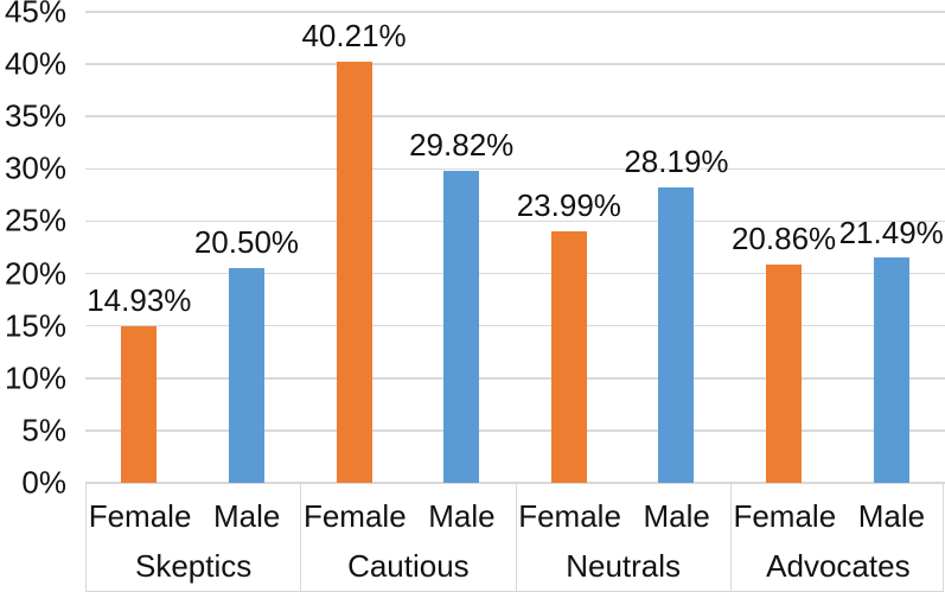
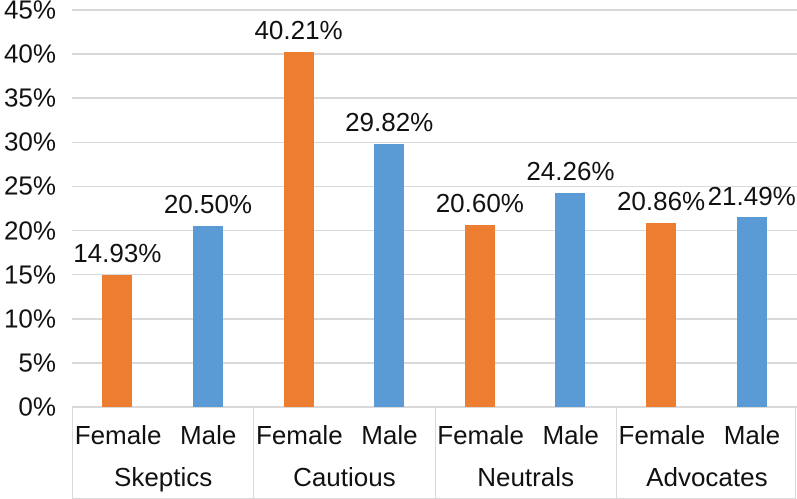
Female/Neutrals: 23.99% -> 20.60%
Male/Neutrals: 28.19% -> 24.26%
